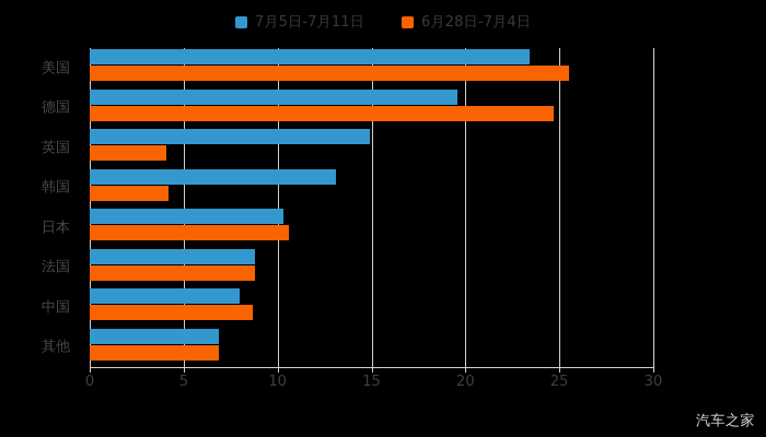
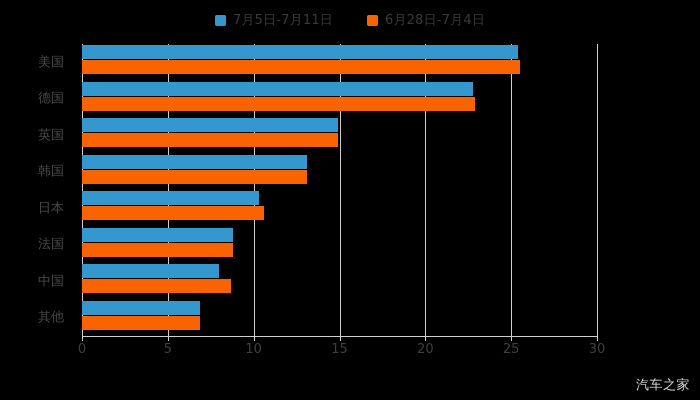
7月5日-7月11日/美国: 23.4 -> 25.4
7月5日-7月11日/德国: 19.6 -> 22.8
6月28日-7月4日/德国: 24.7 -> 22.9
6月28日-7月4日/英国: 4.1 -> 14.9
6月28日-7月4日/韩国: 4.2 -> 13.1
